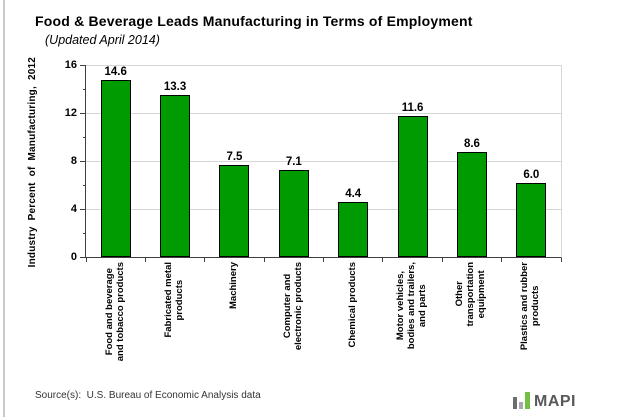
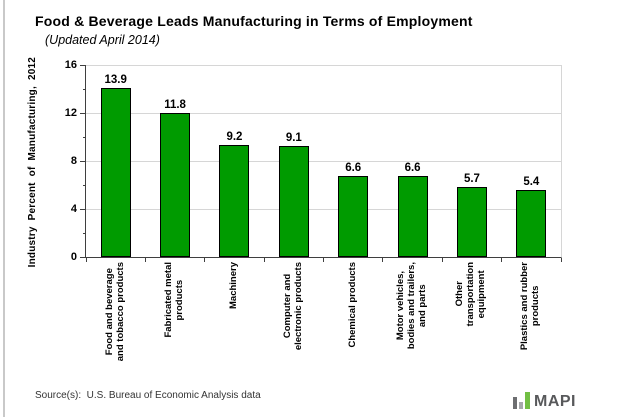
Food and beverage and tobacco products: 14.6 -> 13.9
Fabricated metal products: 13.3 -> 11.8
Machinery: 7.5 -> 9.2
Computer and electronic products: 7.1 -> 9.1
Chemical products: 4.4 -> 6.6
Motor vehicles, bodies and trailers, and parts: 11.6 -> 6.6
Other transportation equipment: 8.6 -> 5.7
Plastics and rubber products: 6.0 -> 5.4
